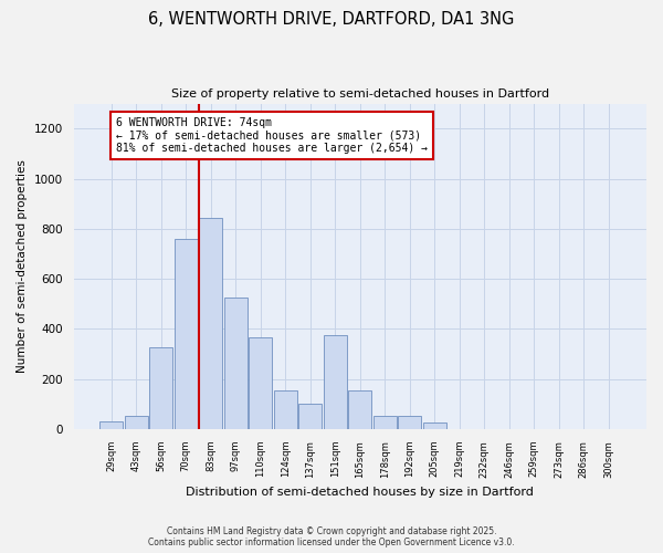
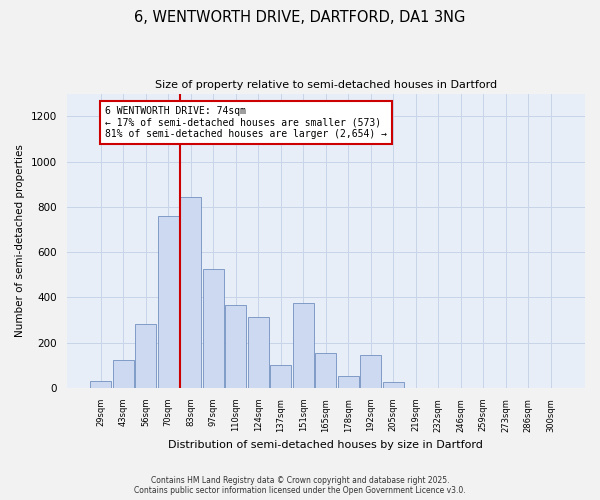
43sqm: 55 -> 125
56sqm: 325 -> 285
124sqm: 155 -> 315
192sqm: 55 -> 145
